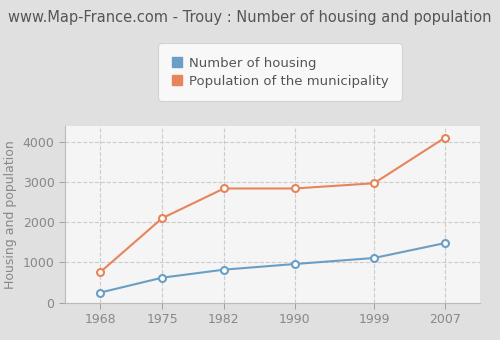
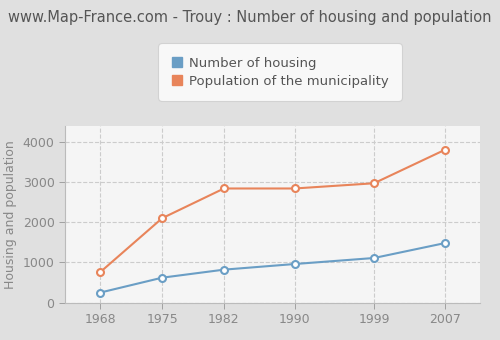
Population of the municipality/2007: 4100 -> 3800
